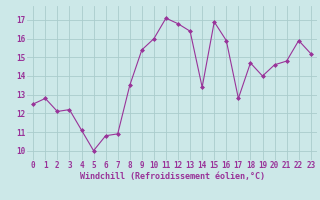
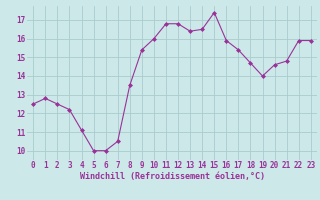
2: 12.1 -> 12.5
6: 10.8 -> 10.0
7: 10.9 -> 10.5
11: 17.1 -> 16.8
14: 13.4 -> 16.5
15: 16.9 -> 17.4
17: 12.8 -> 15.4
23: 15.2 -> 15.9
